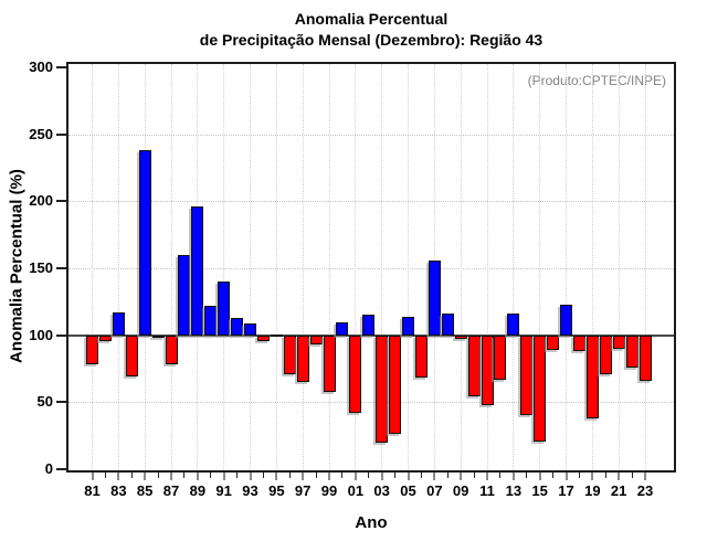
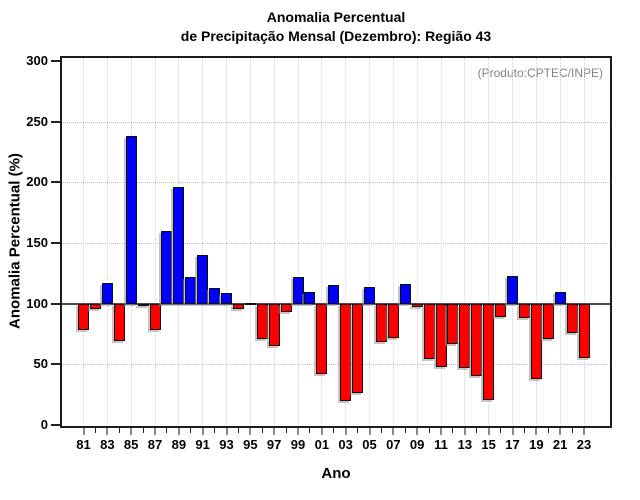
99: 58 -> 122
07: 156 -> 72
13: 116 -> 47
21: 90 -> 110
23: 66 -> 55
